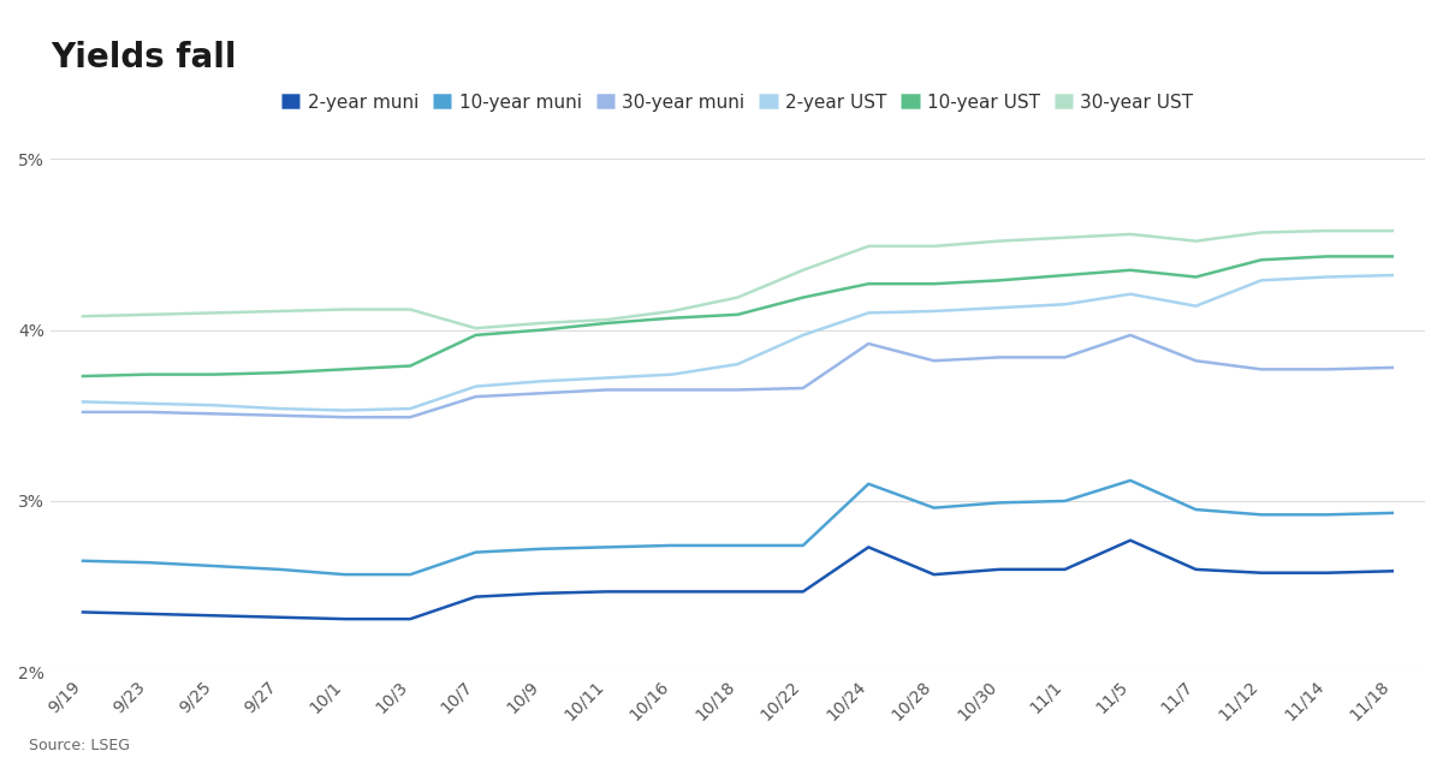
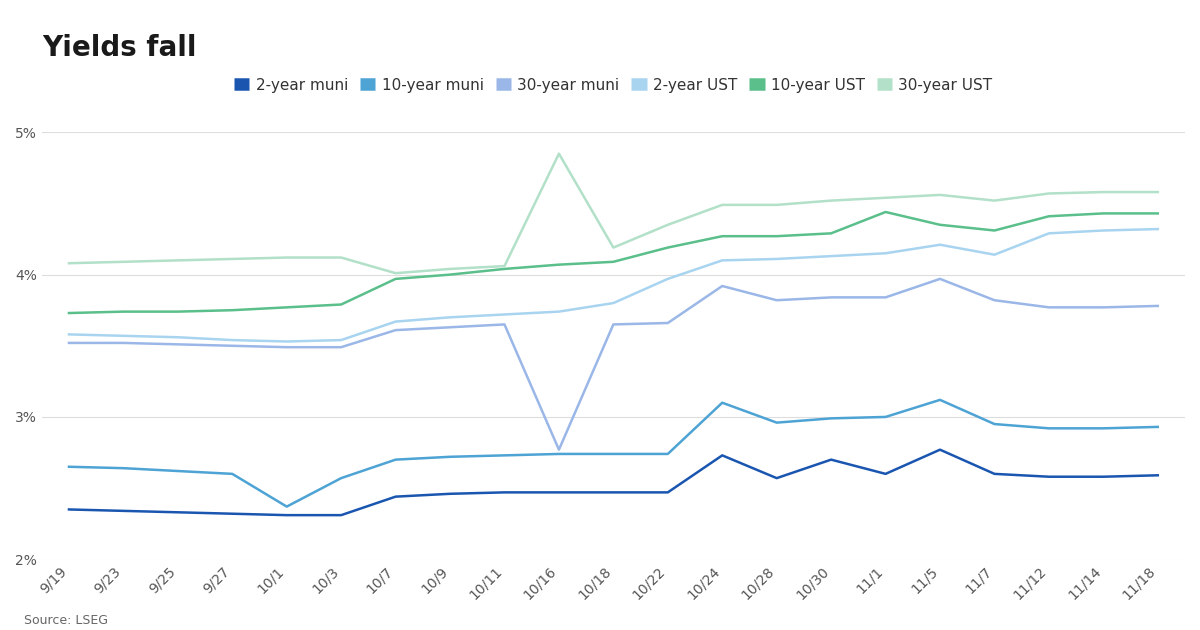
10-year muni/10/1: 2.57% -> 2.37%
30-year muni/10/16: 3.65% -> 2.77%
30-year UST/10/16: 4.11% -> 4.85%
2-year muni/10/30: 2.60% -> 2.70%
10-year UST/11/1: 4.32% -> 4.44%
